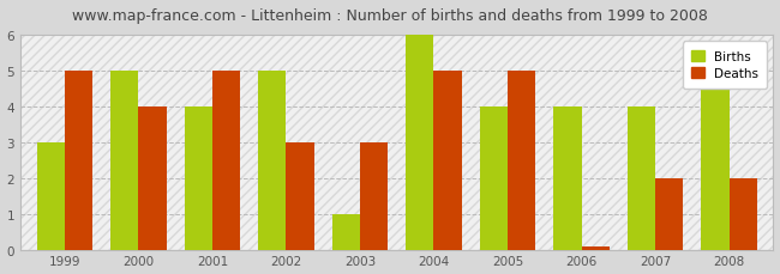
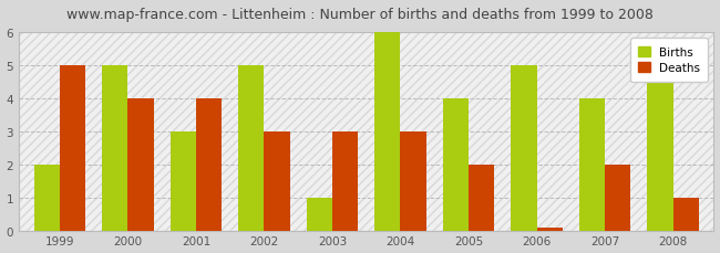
Births/1999: 3 -> 2
Births/2001: 4 -> 3
Deaths/2001: 5.00 -> 4.00
Deaths/2004: 5.00 -> 3.00
Deaths/2005: 5.00 -> 2.00
Births/2006: 4 -> 5
Deaths/2008: 2.00 -> 1.00
